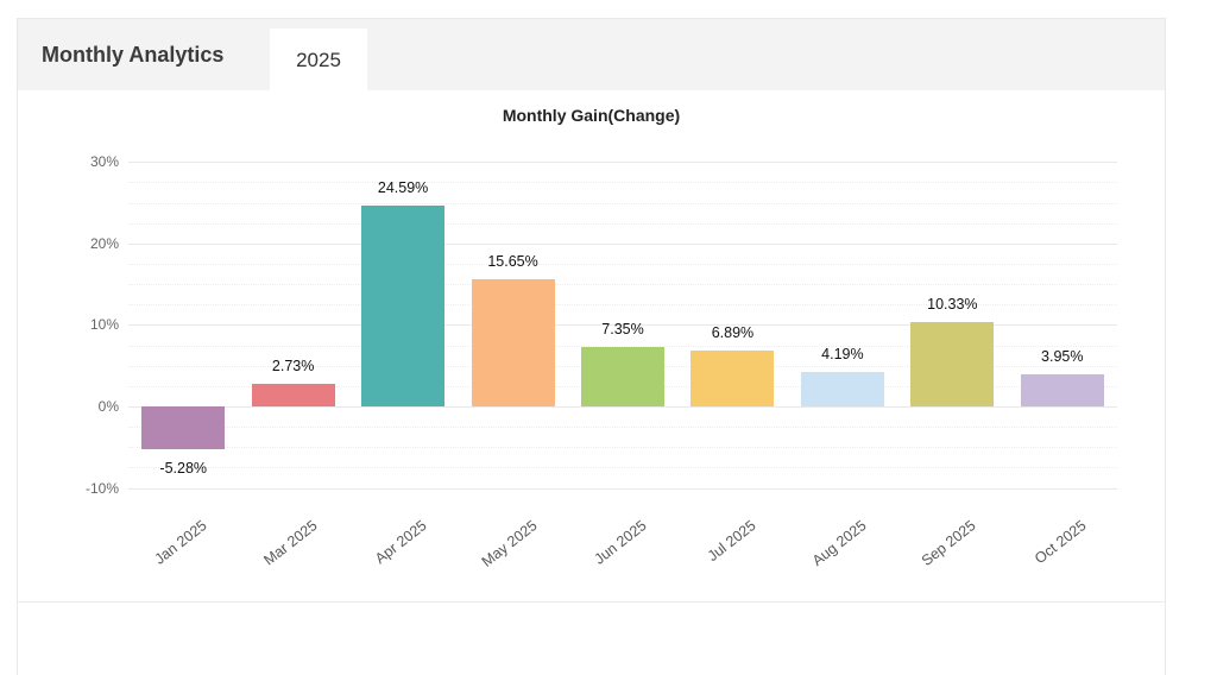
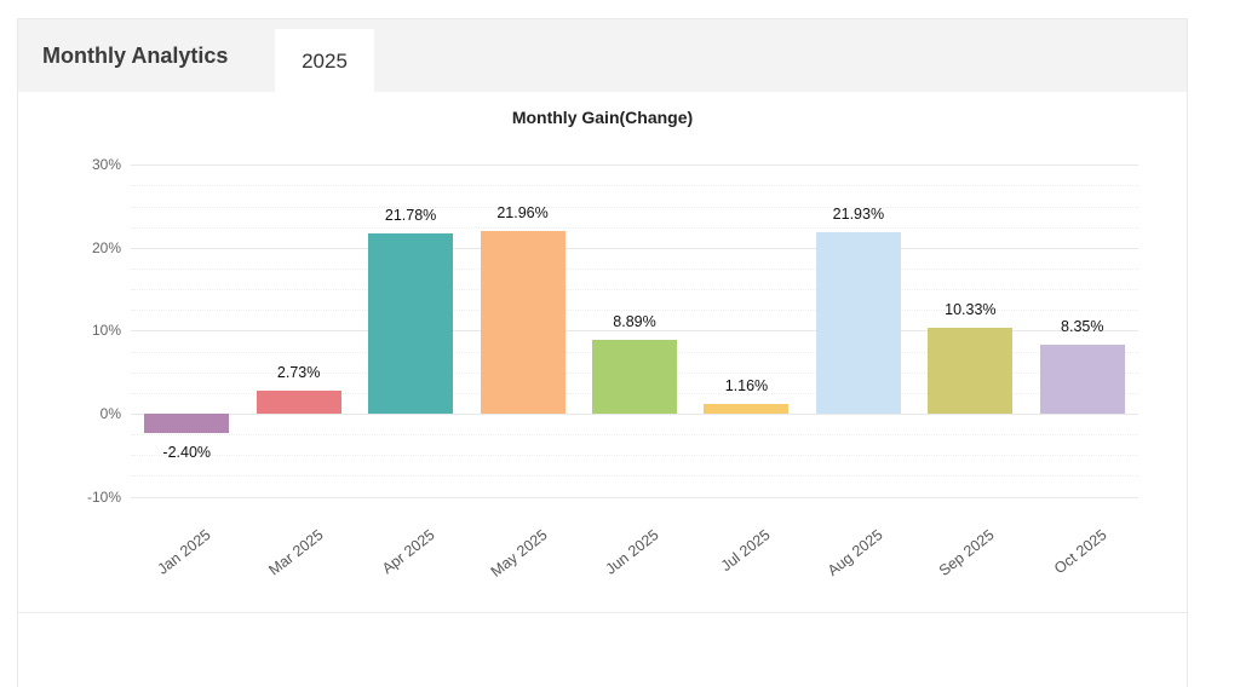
Jan 2025: -5.28% -> -2.40%
Apr 2025: 24.59% -> 21.78%
May 2025: 15.65% -> 21.96%
Jun 2025: 7.35% -> 8.89%
Jul 2025: 6.89% -> 1.16%
Aug 2025: 4.19% -> 21.93%
Oct 2025: 3.95% -> 8.35%
